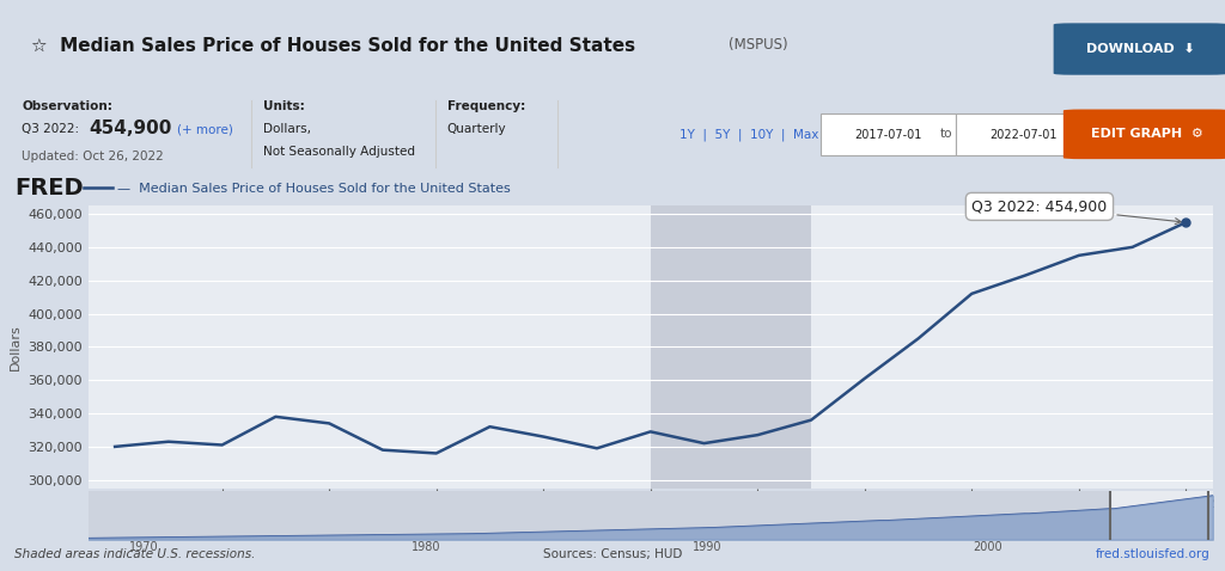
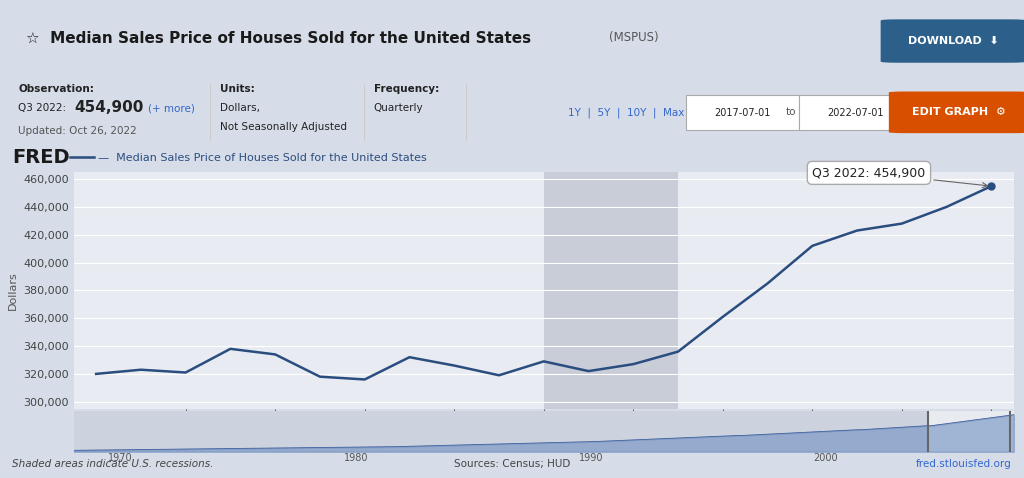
Q1 2022: 435,000 -> 428,000
